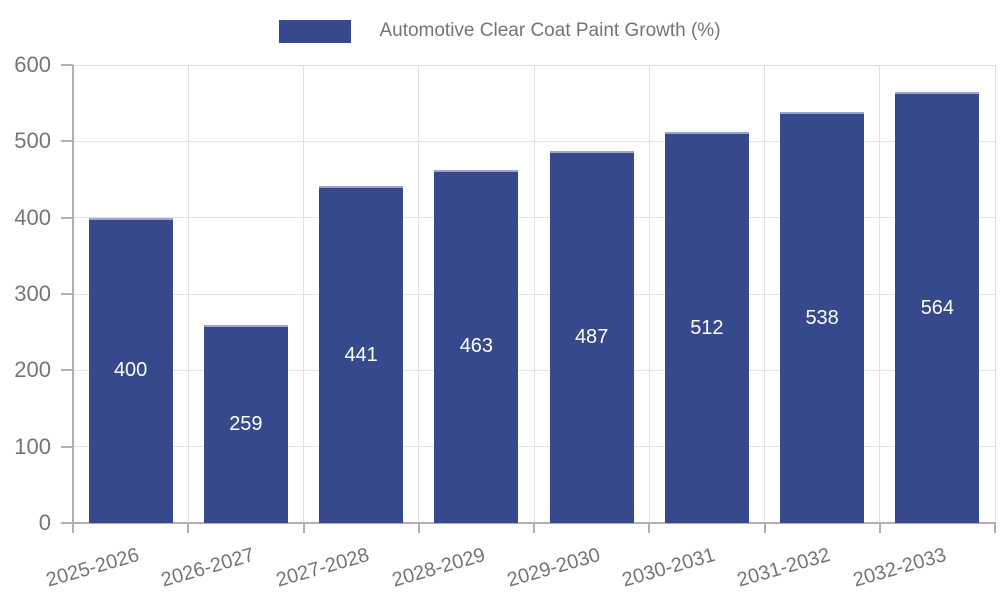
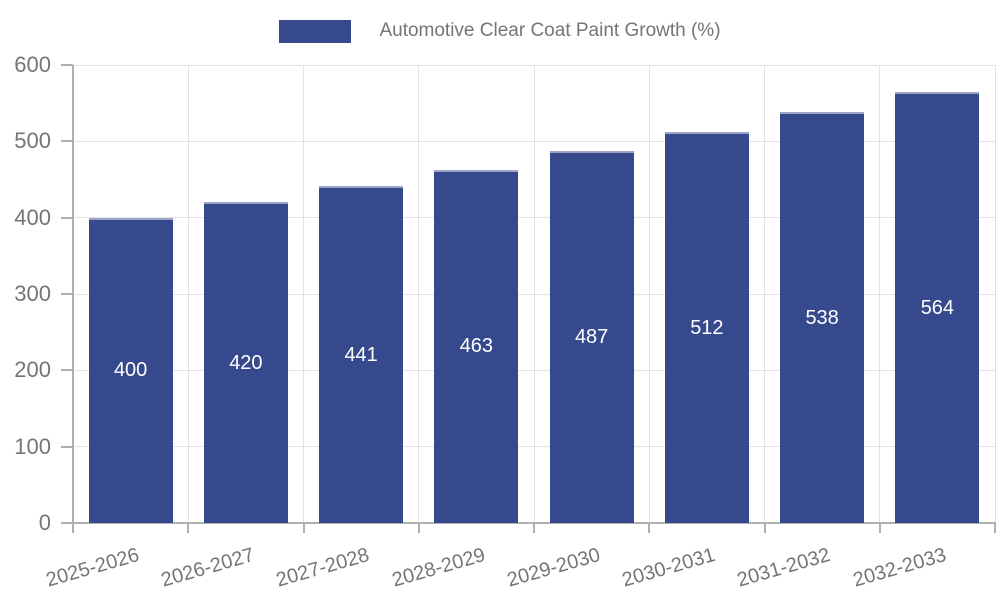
2026-2027: 259 -> 420
